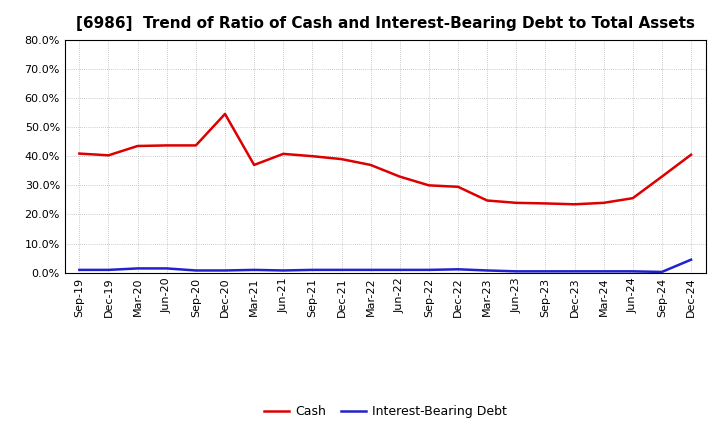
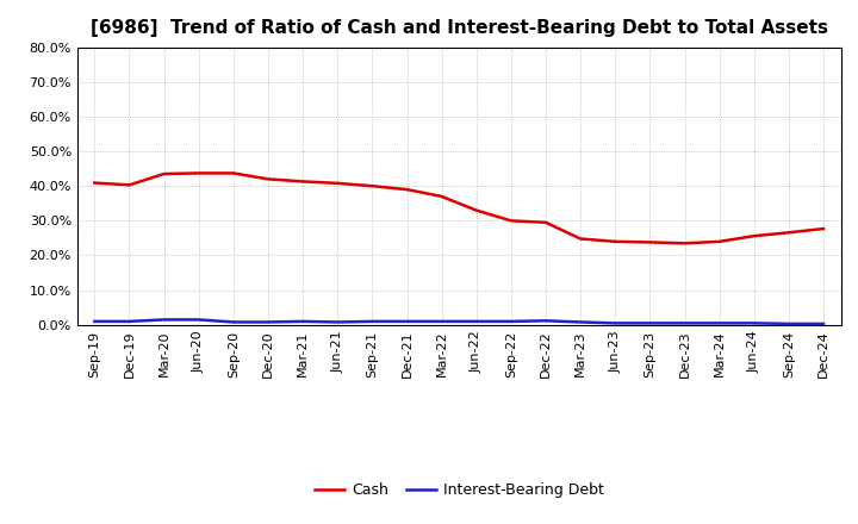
Cash/Dec-20: 54.5% -> 42.0%
Cash/Mar-21: 37.0% -> 41.3%
Cash/Sep-24: 33.0% -> 26.6%
Cash/Dec-24: 40.5% -> 27.7%
Interest-Bearing Debt/Dec-24: 4.5% -> 0.3%
